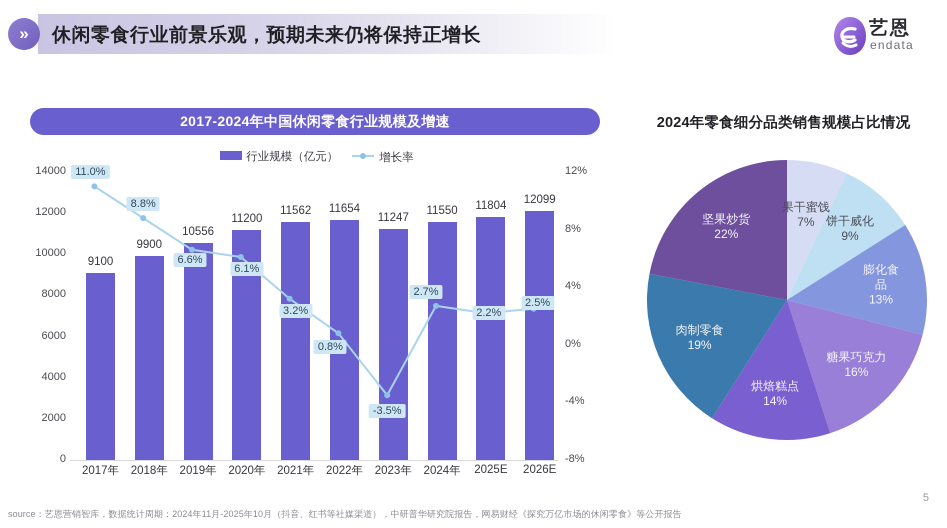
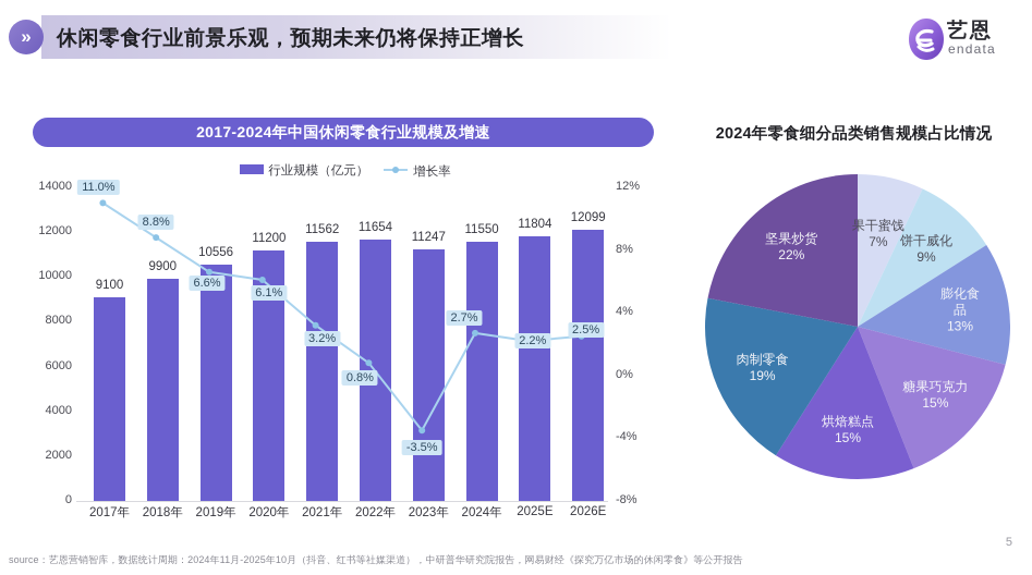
2024年零食细分品类销售规模占比情况/糖果巧克力: 16% -> 15%
2024年零食细分品类销售规模占比情况/烘焙糕点: 14% -> 15%
